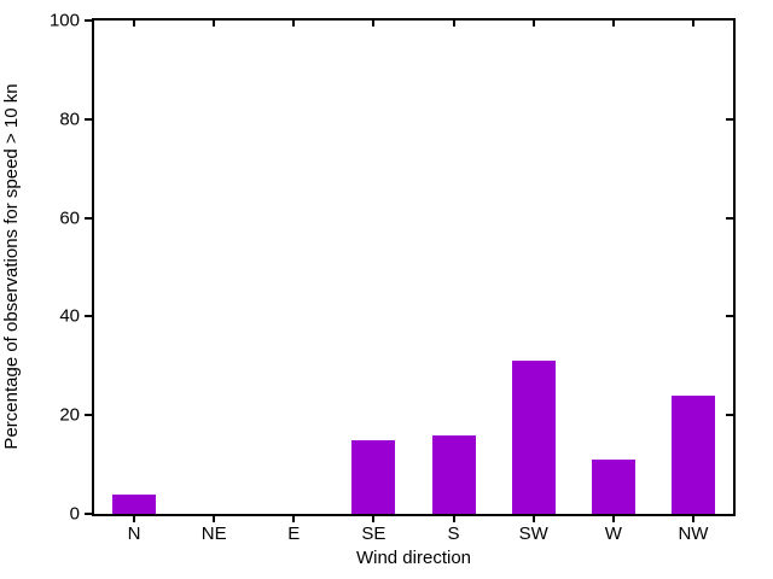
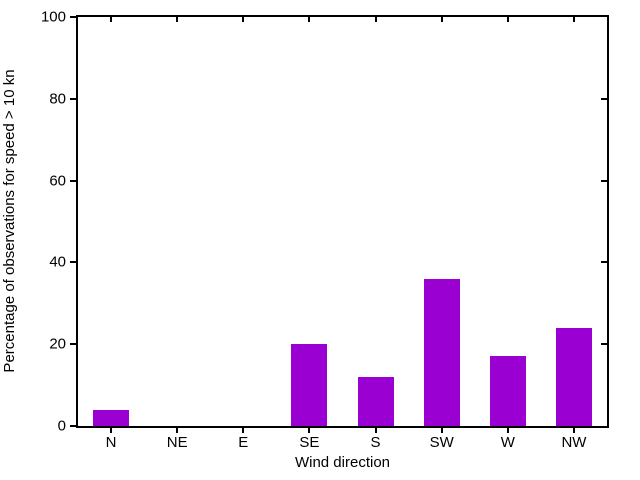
SE: 15 -> 20
S: 16 -> 12
SW: 31 -> 36
W: 11 -> 17
